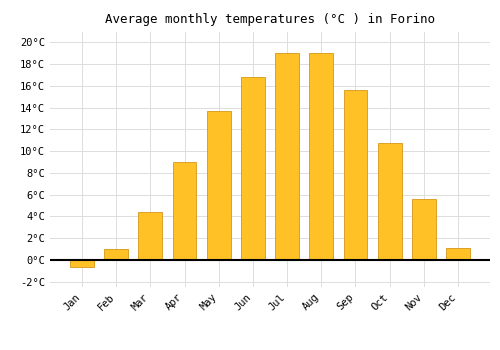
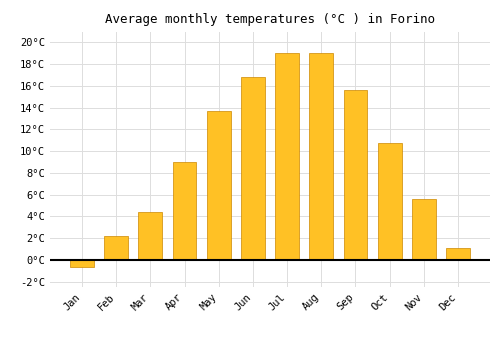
Feb: 1.0°C -> 2.2°C
